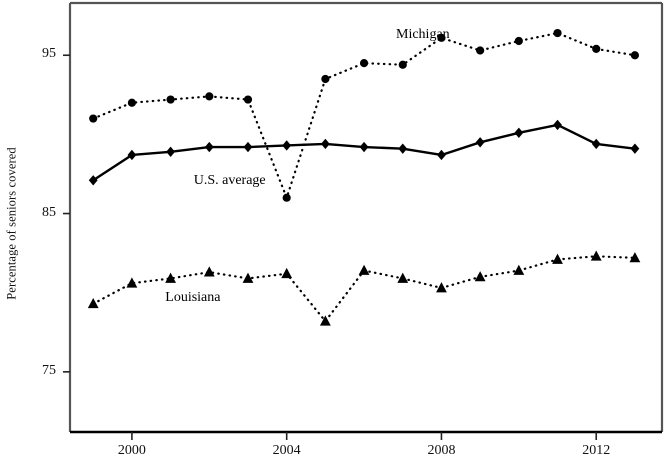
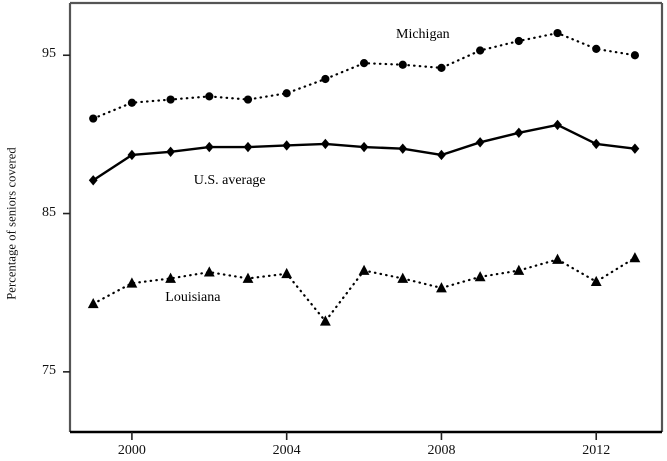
Michigan/2004: 86.0 -> 92.6
Michigan/2008: 96.1 -> 94.2
Louisiana/2012: 82.3 -> 80.7
